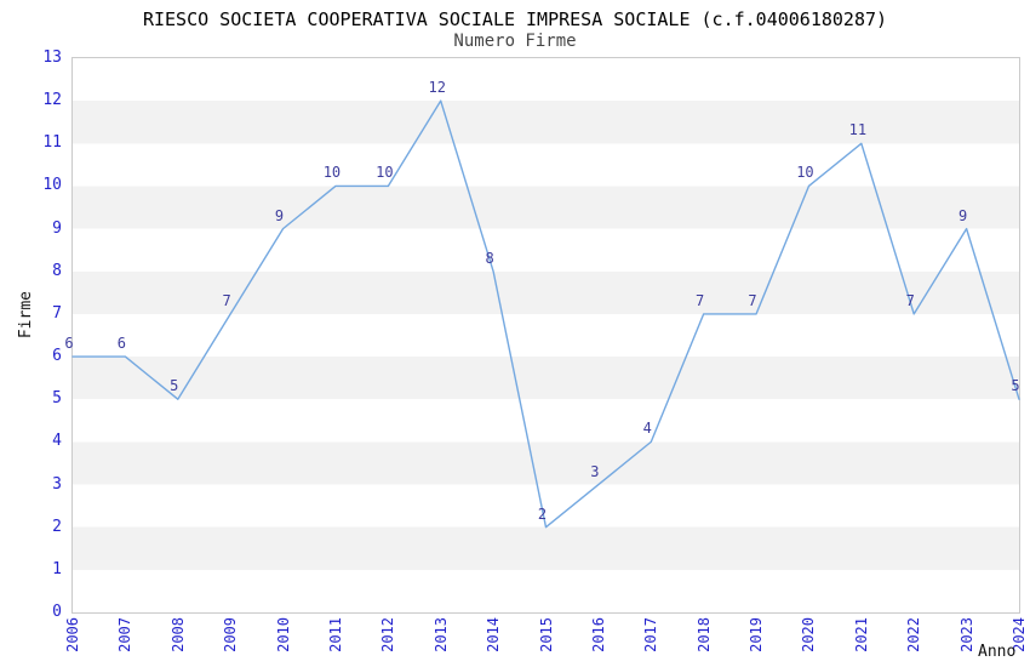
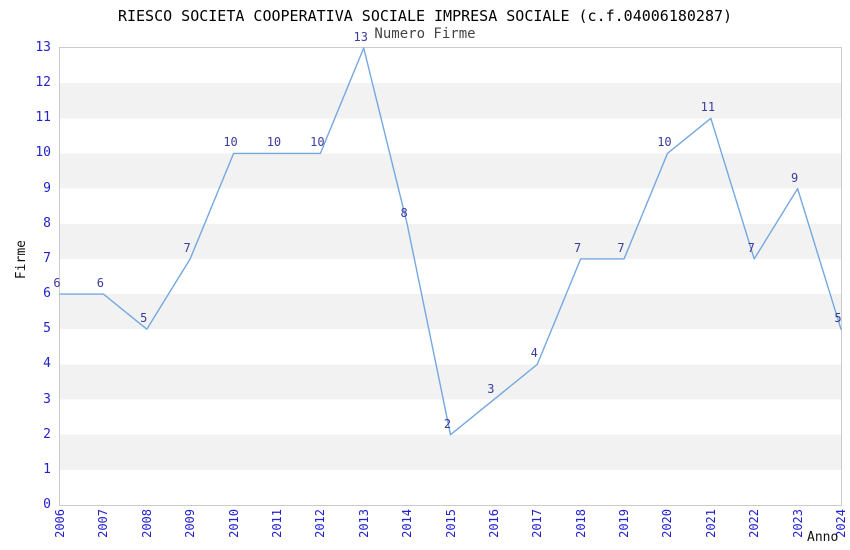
2010: 9 -> 10
2013: 12 -> 13
